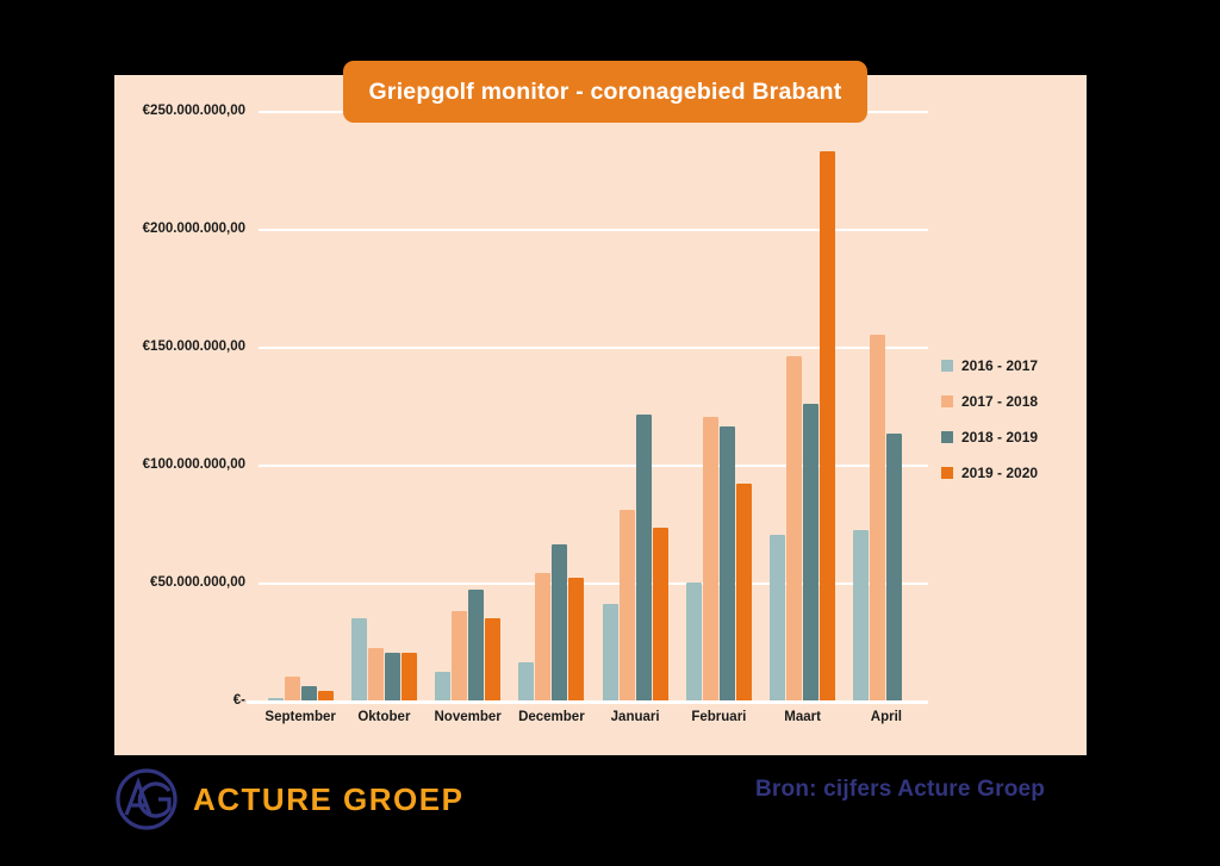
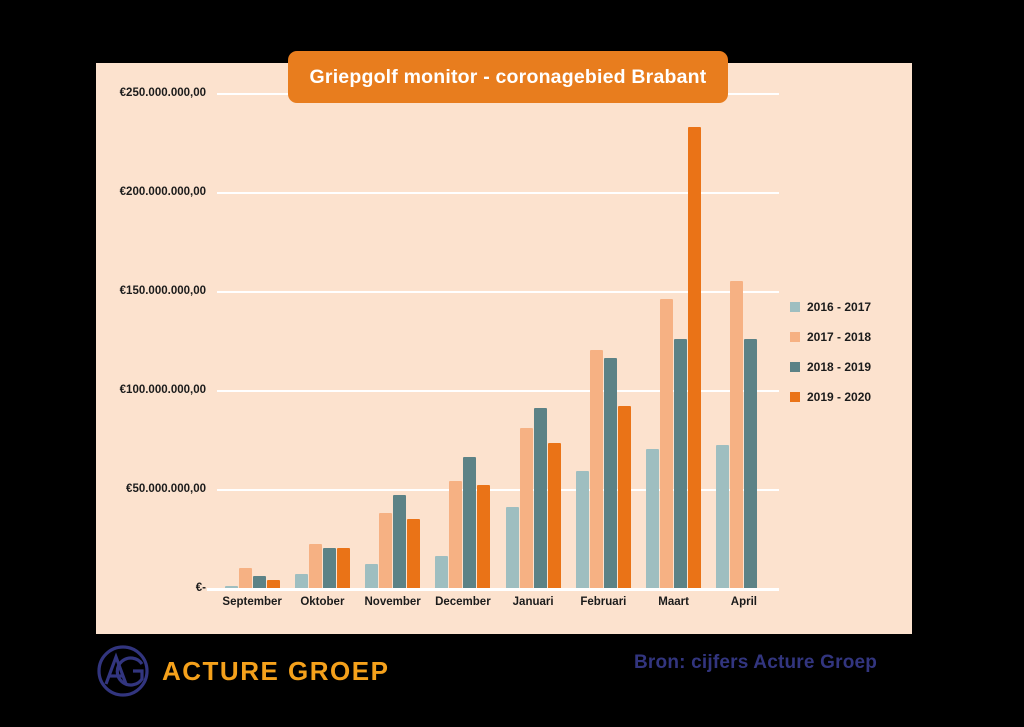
2016 - 2017/Oktober: €35000000 -> €7000000
2018 - 2019/Januari: €121000000 -> €91000000
2016 - 2017/Februari: €50000000 -> €59000000
2018 - 2019/April: €113000000 -> €126000000
